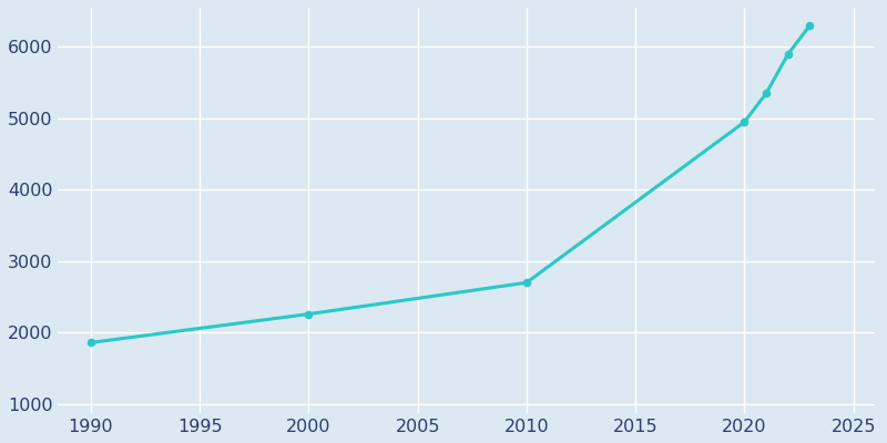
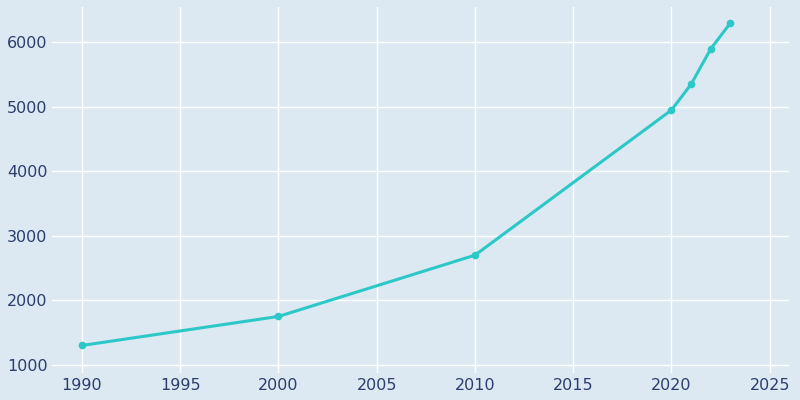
1990: 1860 -> 1300
2000: 2260 -> 1750
